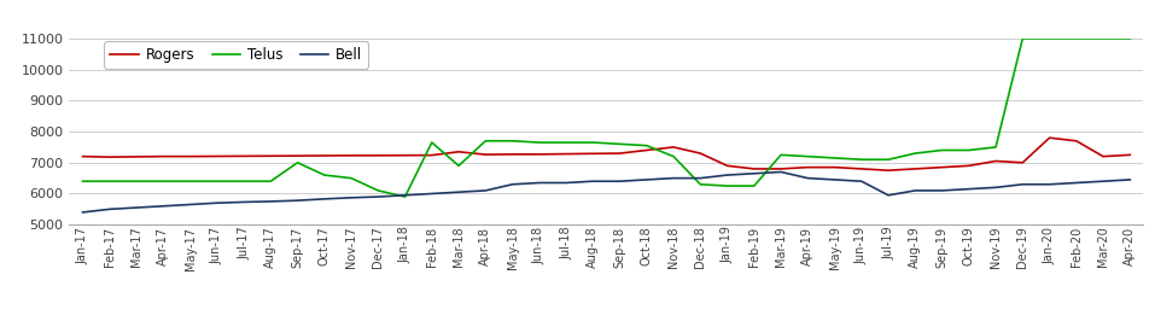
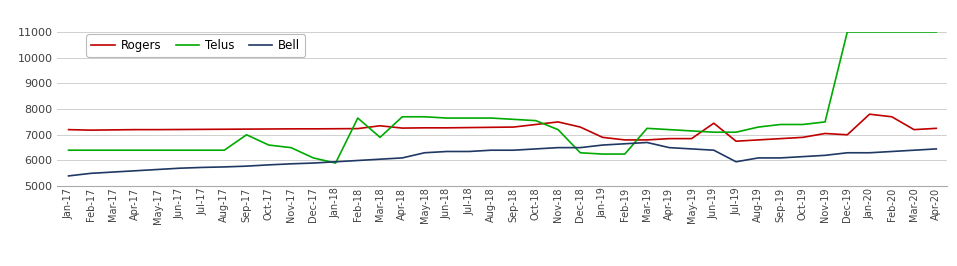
Rogers/Jun-19: 6800 -> 7450
